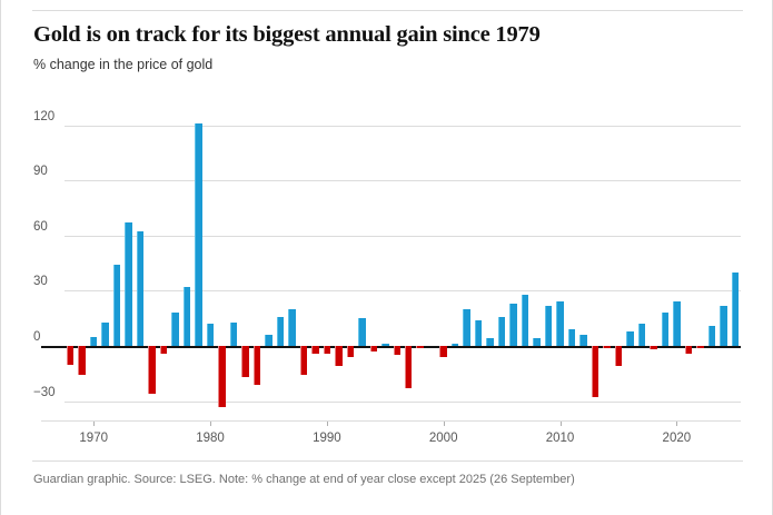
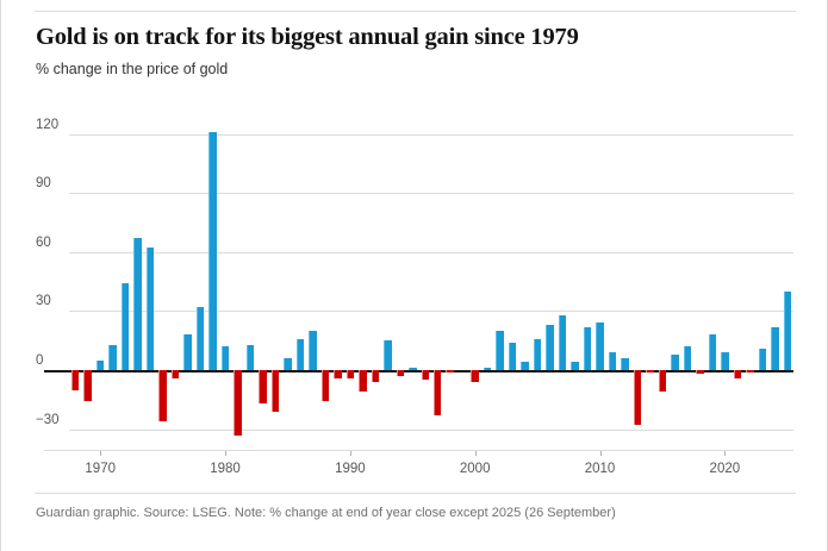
2020: 24 -> 9
